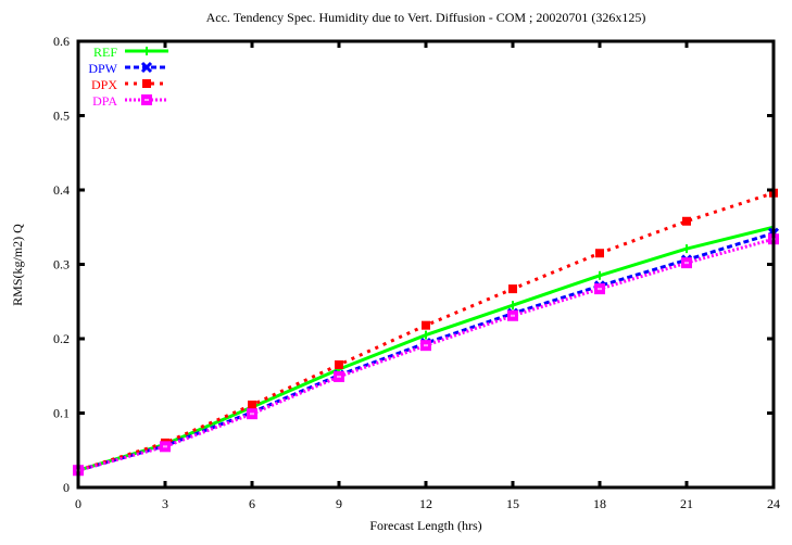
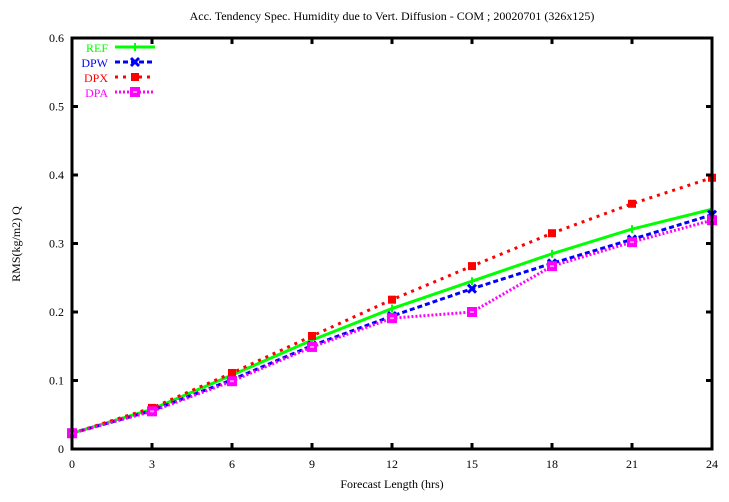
DPA/15: 0.23 -> 0.20
